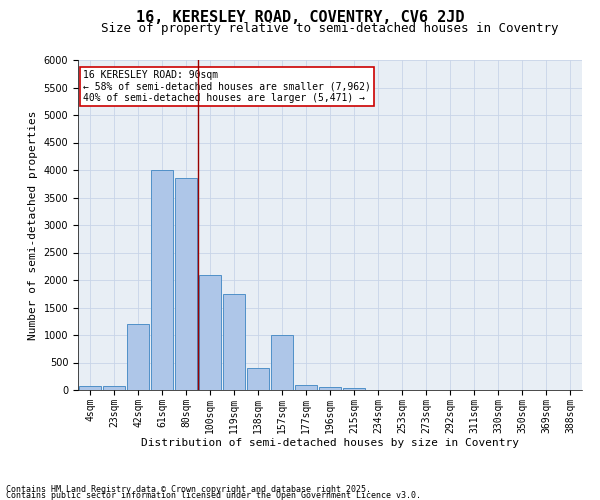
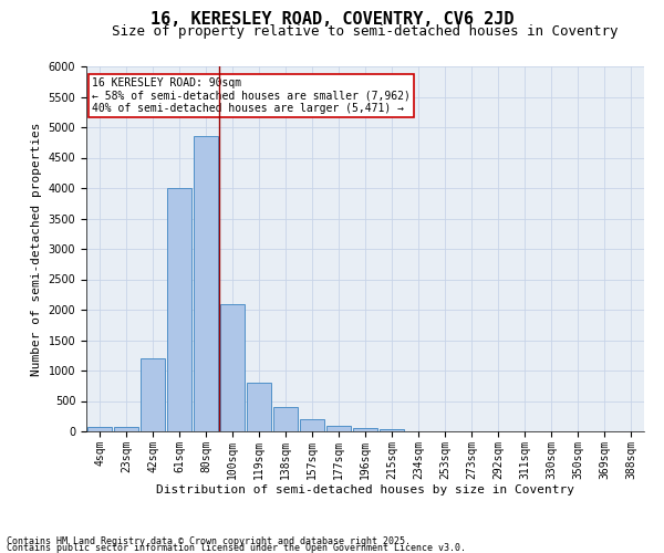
80sqm: 3860 -> 4850
119sqm: 1740 -> 800
157sqm: 1000 -> 200
